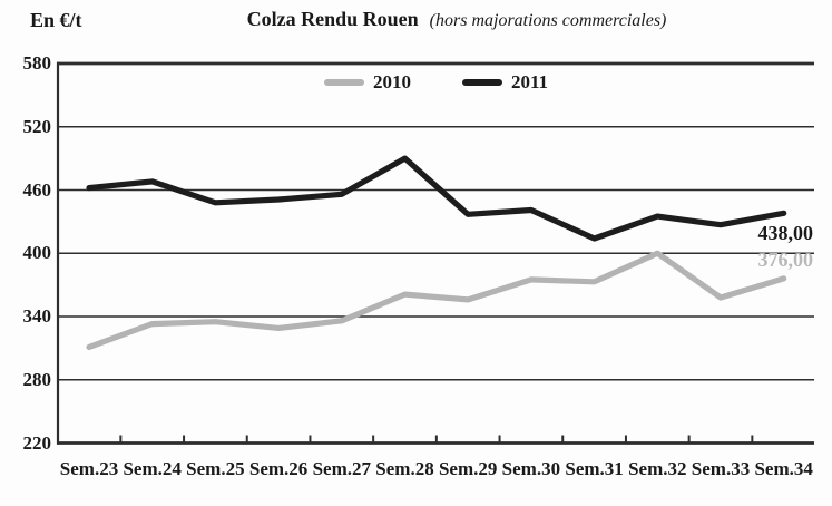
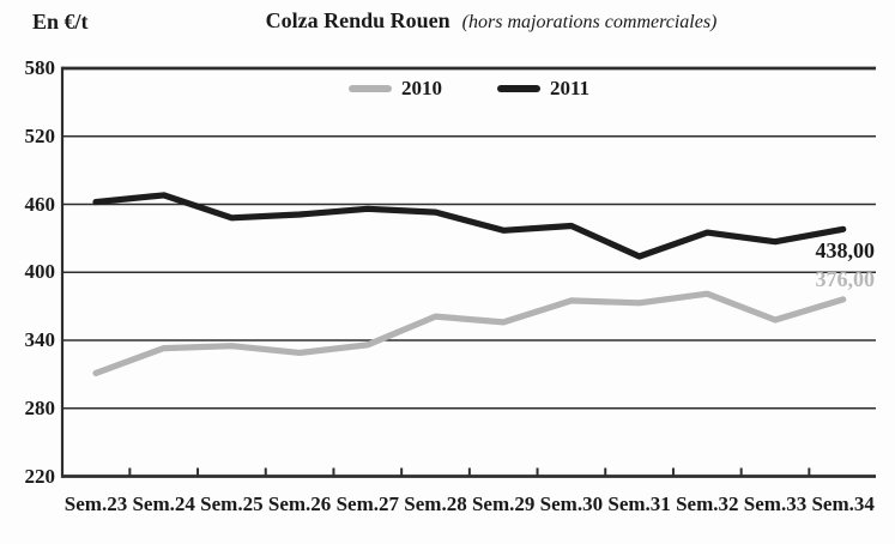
2011/Sem.28: 490 -> 450
2010/Sem.32: 400 -> 380
